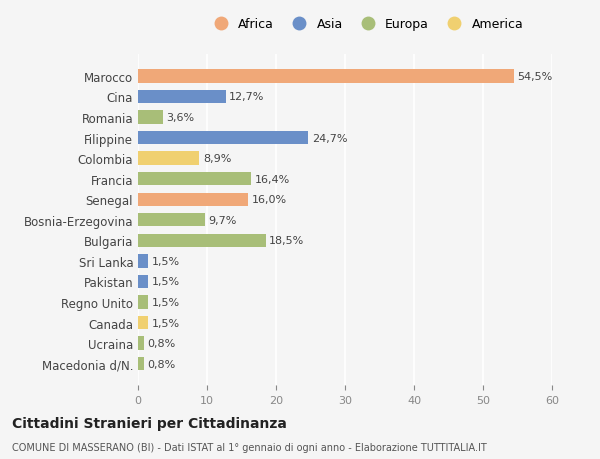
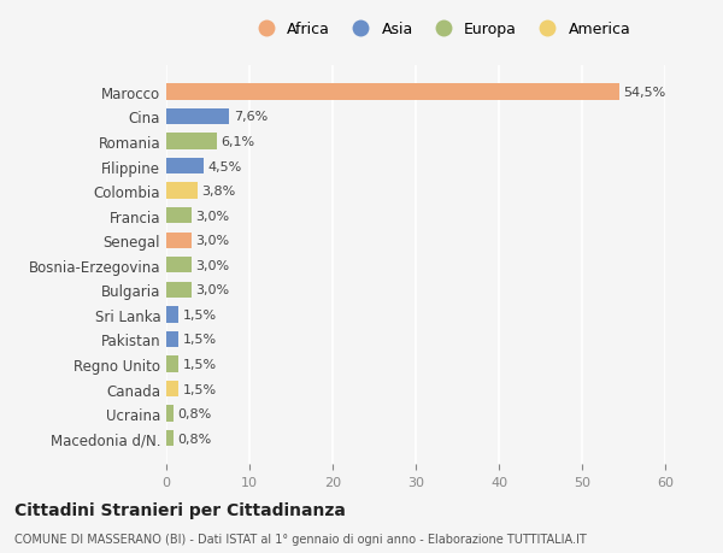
Cina: 12,7% -> 7,6%
Romania: 3,6% -> 6,1%
Filippine: 24,7% -> 4,5%
Colombia: 8,9% -> 3,8%
Francia: 16,4% -> 3,0%
Senegal: 16,0% -> 3,0%
Bosnia-Erzegovina: 9,7% -> 3,0%
Bulgaria: 18,5% -> 3,0%
